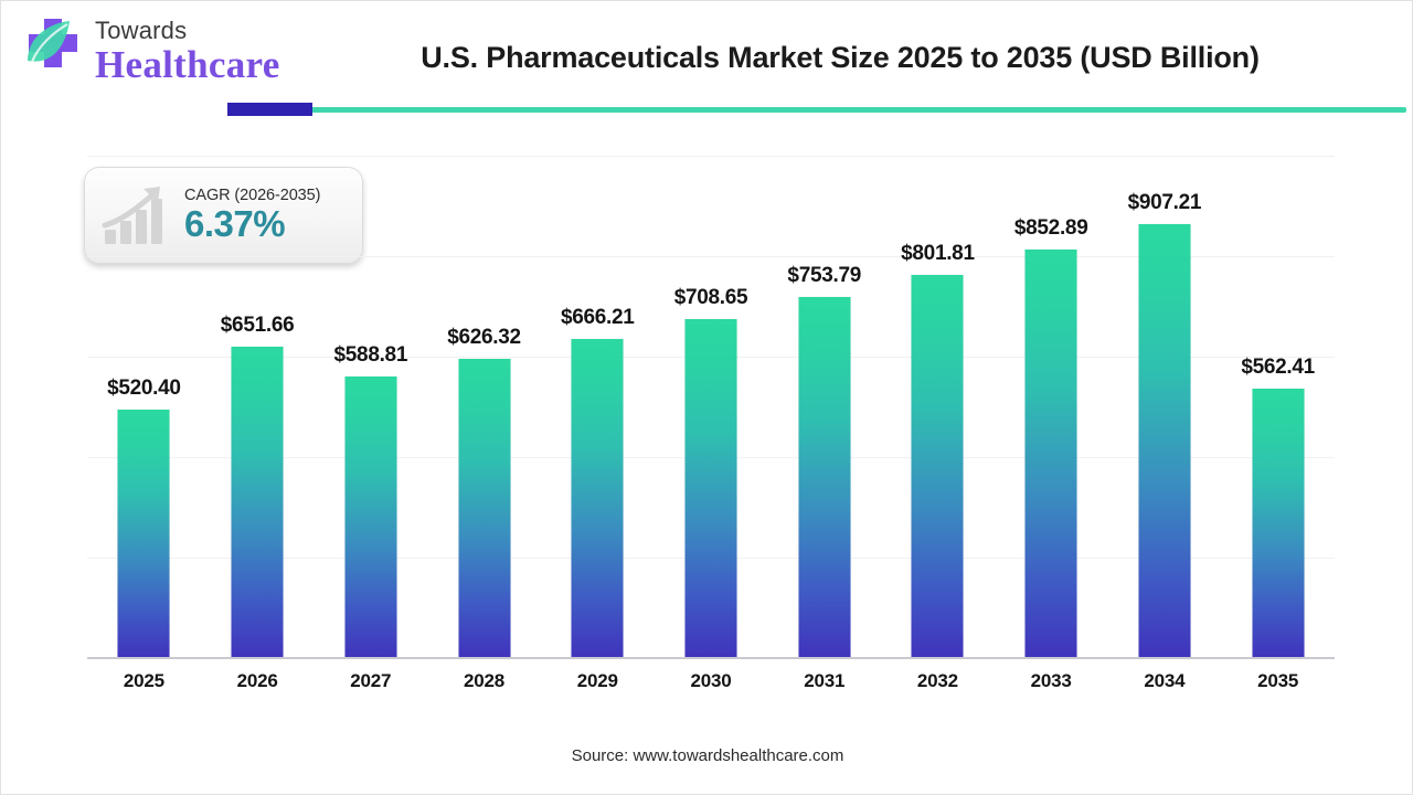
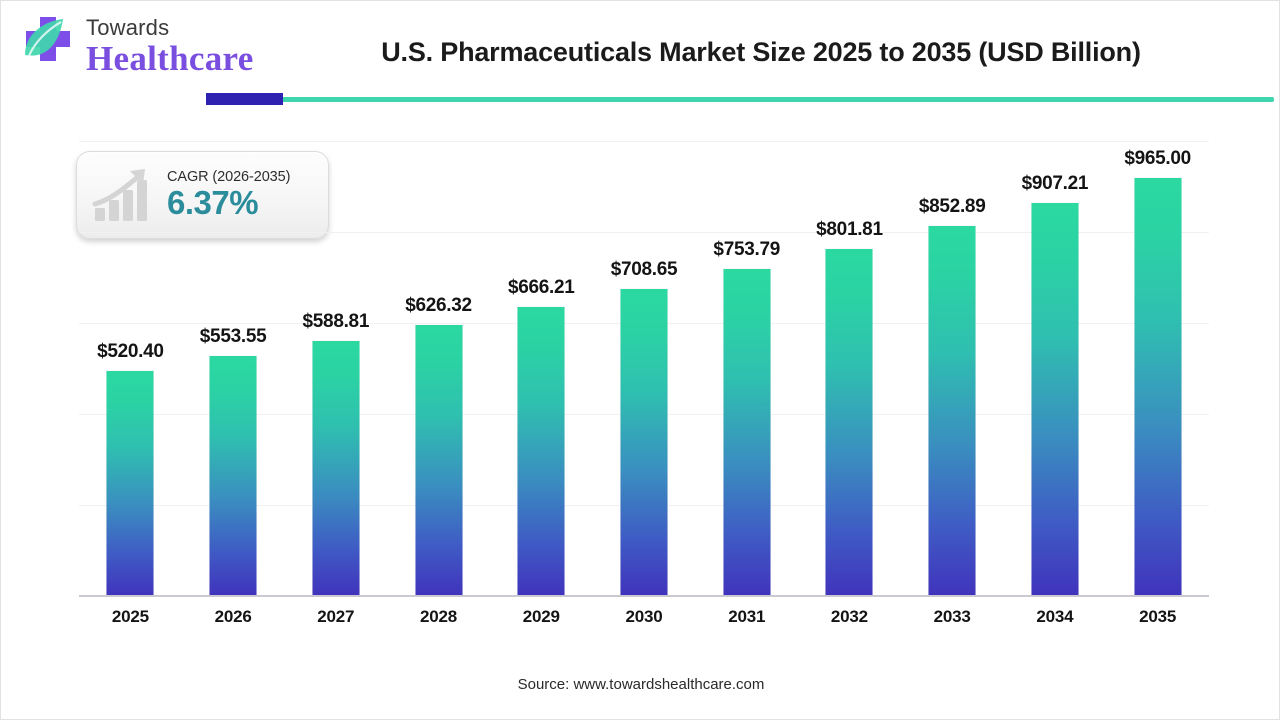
2026: $651.66 -> $553.55
2035: $562.41 -> $965.00
